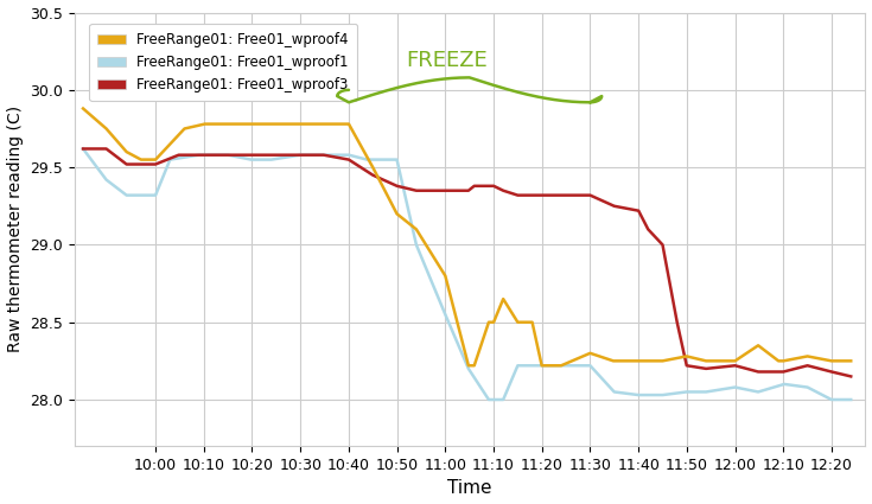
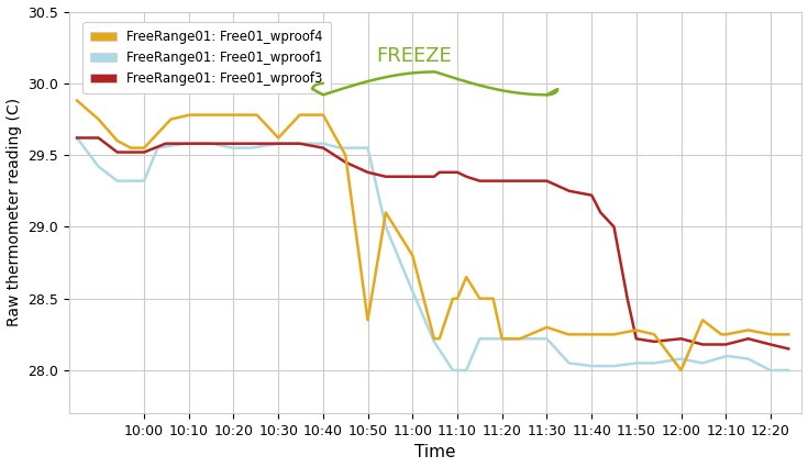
FreeRange01: Free01_wproof4/10:30: 29.78 -> 29.62
FreeRange01: Free01_wproof4/10:50: 29.20 -> 28.35
FreeRange01: Free01_wproof4/12:00: 28.25 -> 28.00
